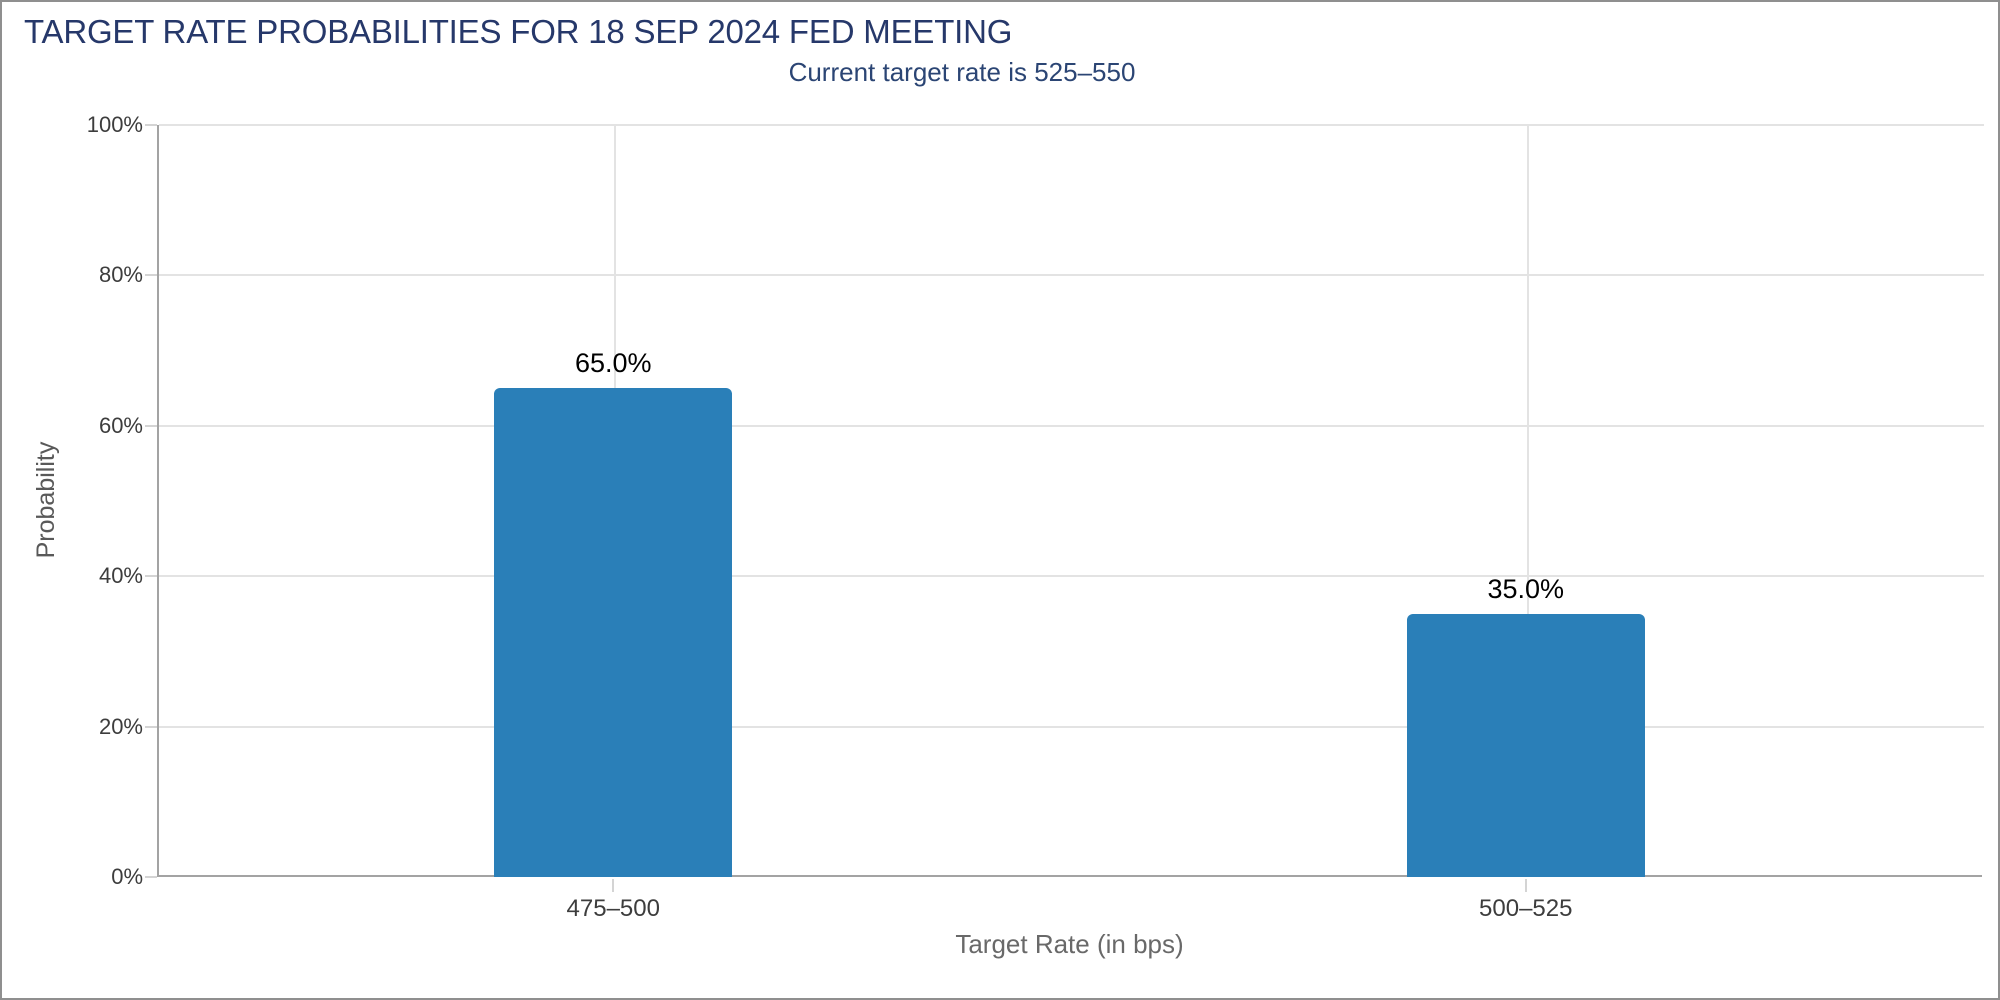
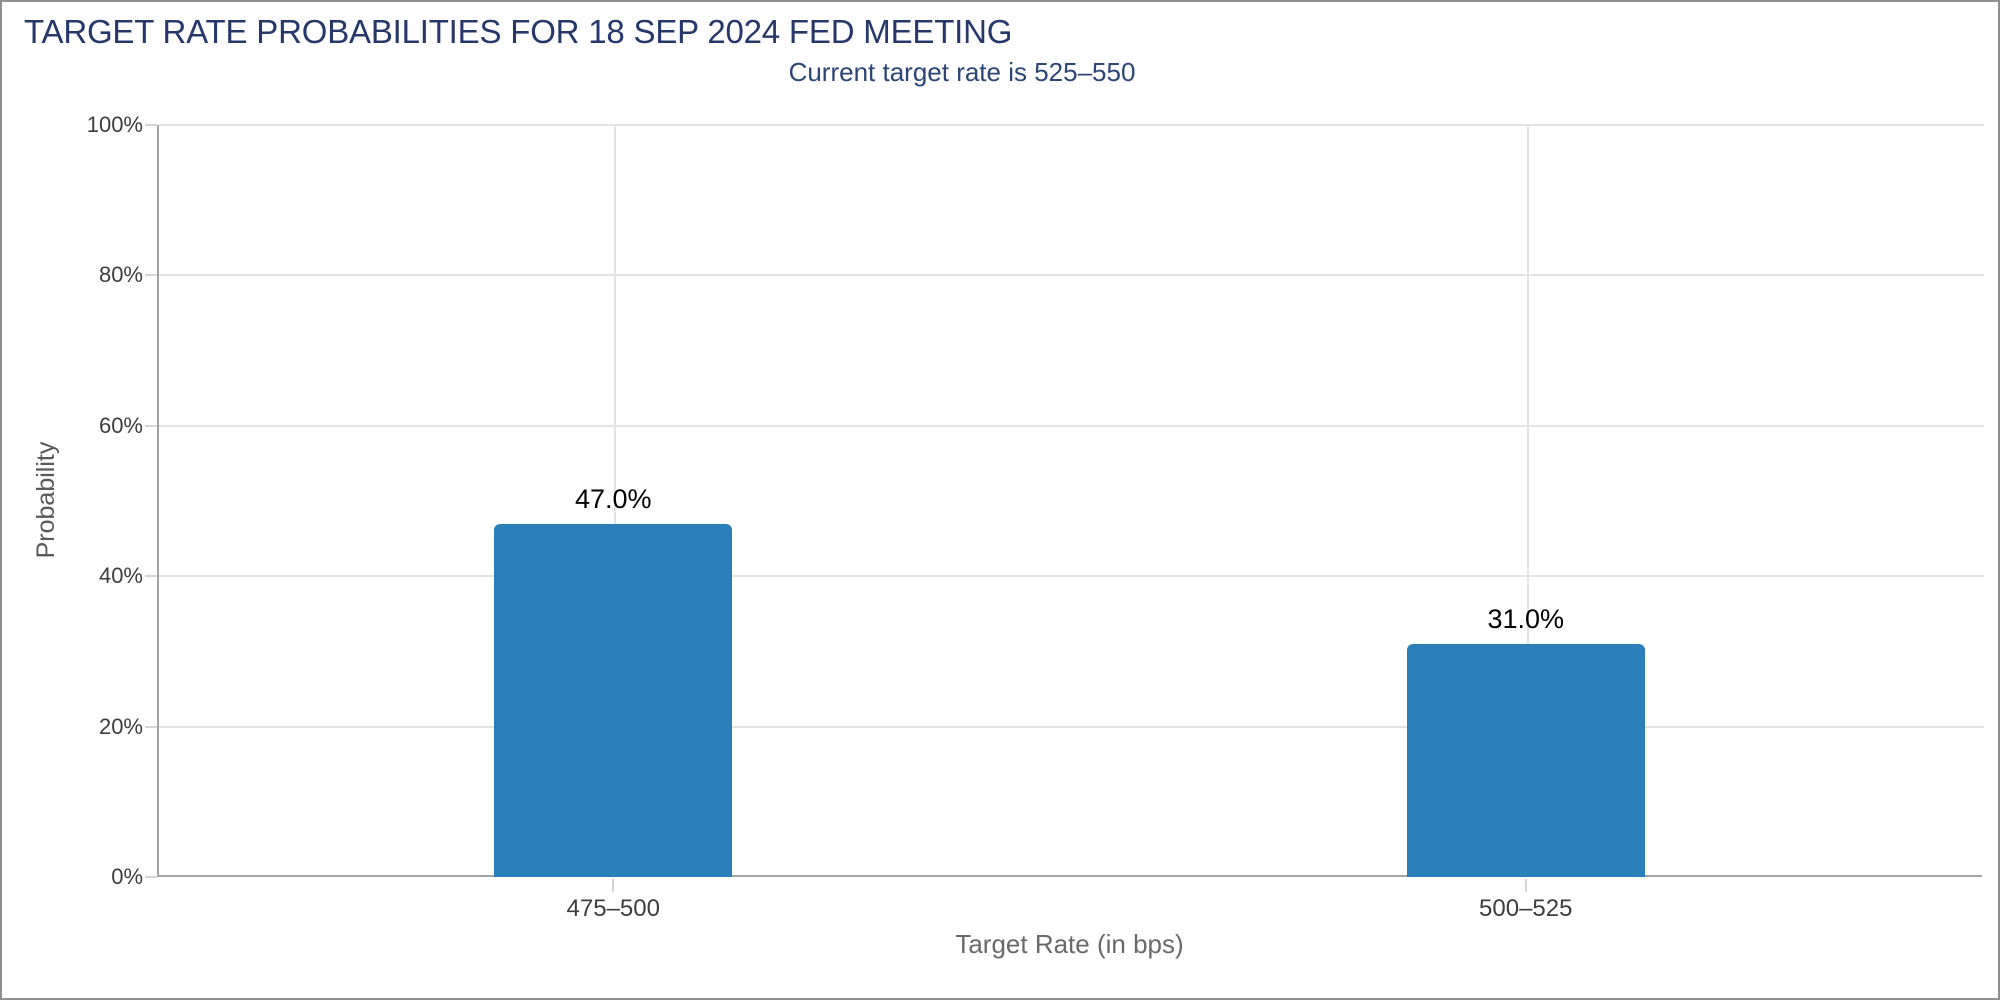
475–500: 65.0% -> 47.0%
500–525: 35.0% -> 31.0%
